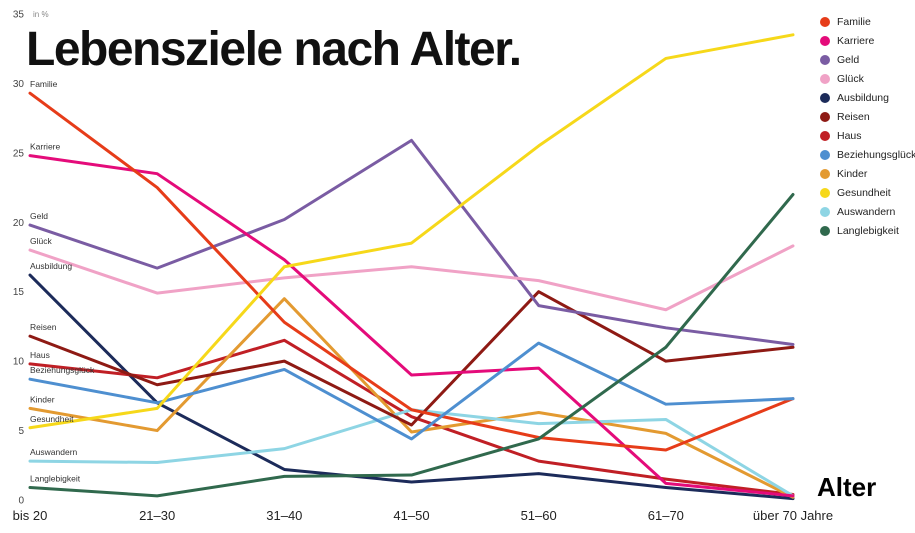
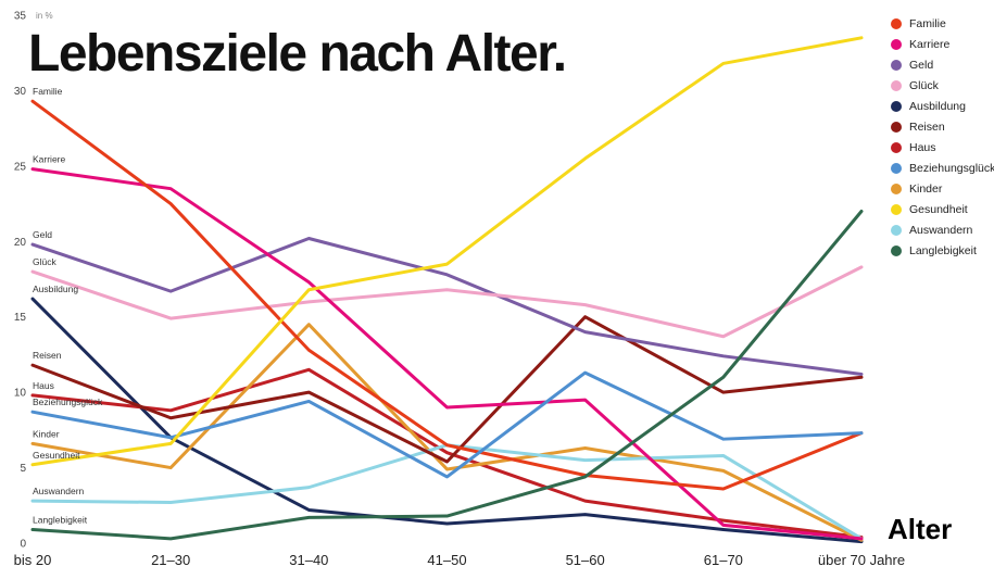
Geld/41–50: 25.9 -> 17.8
